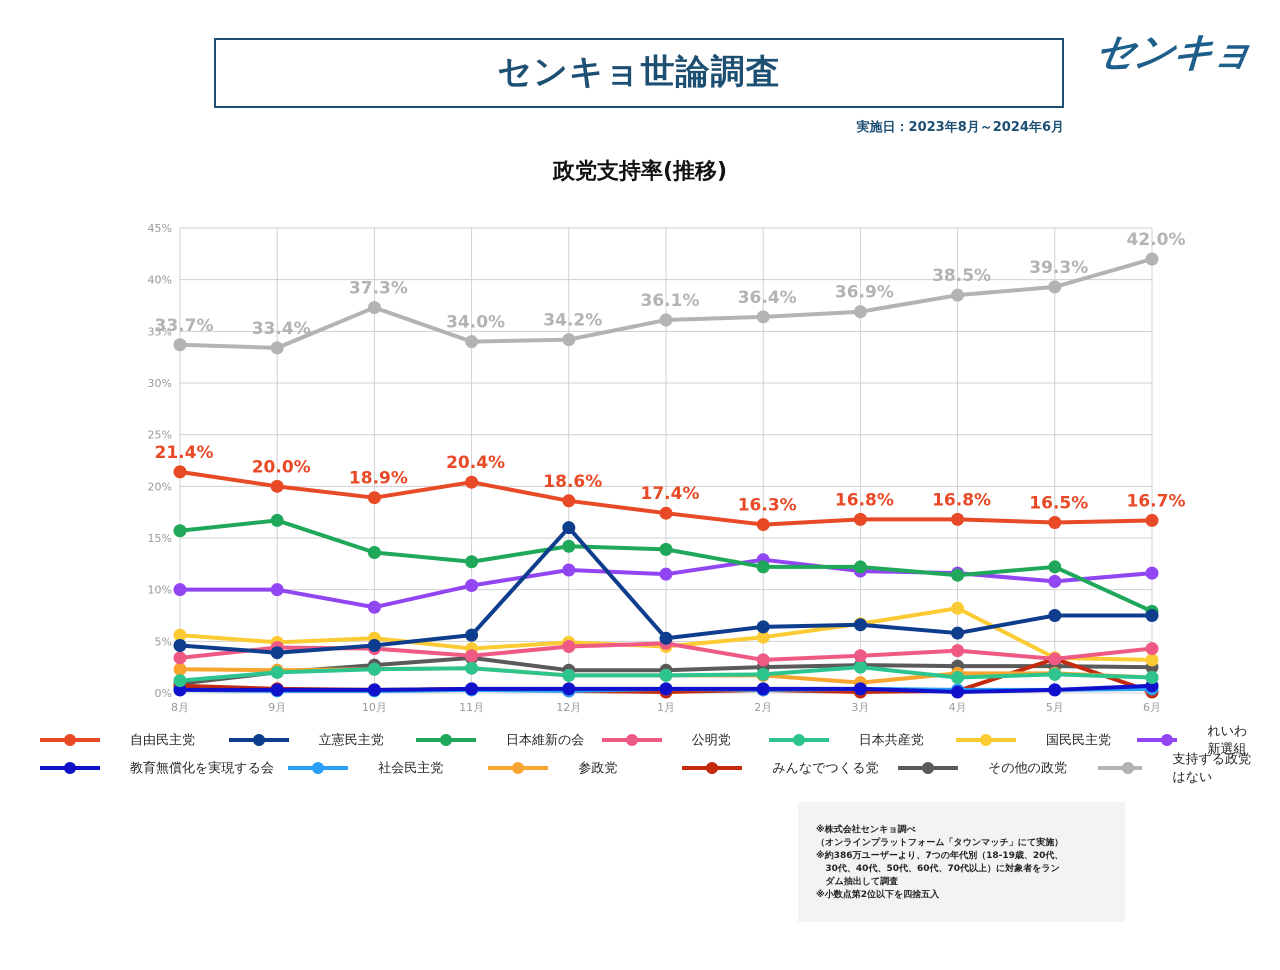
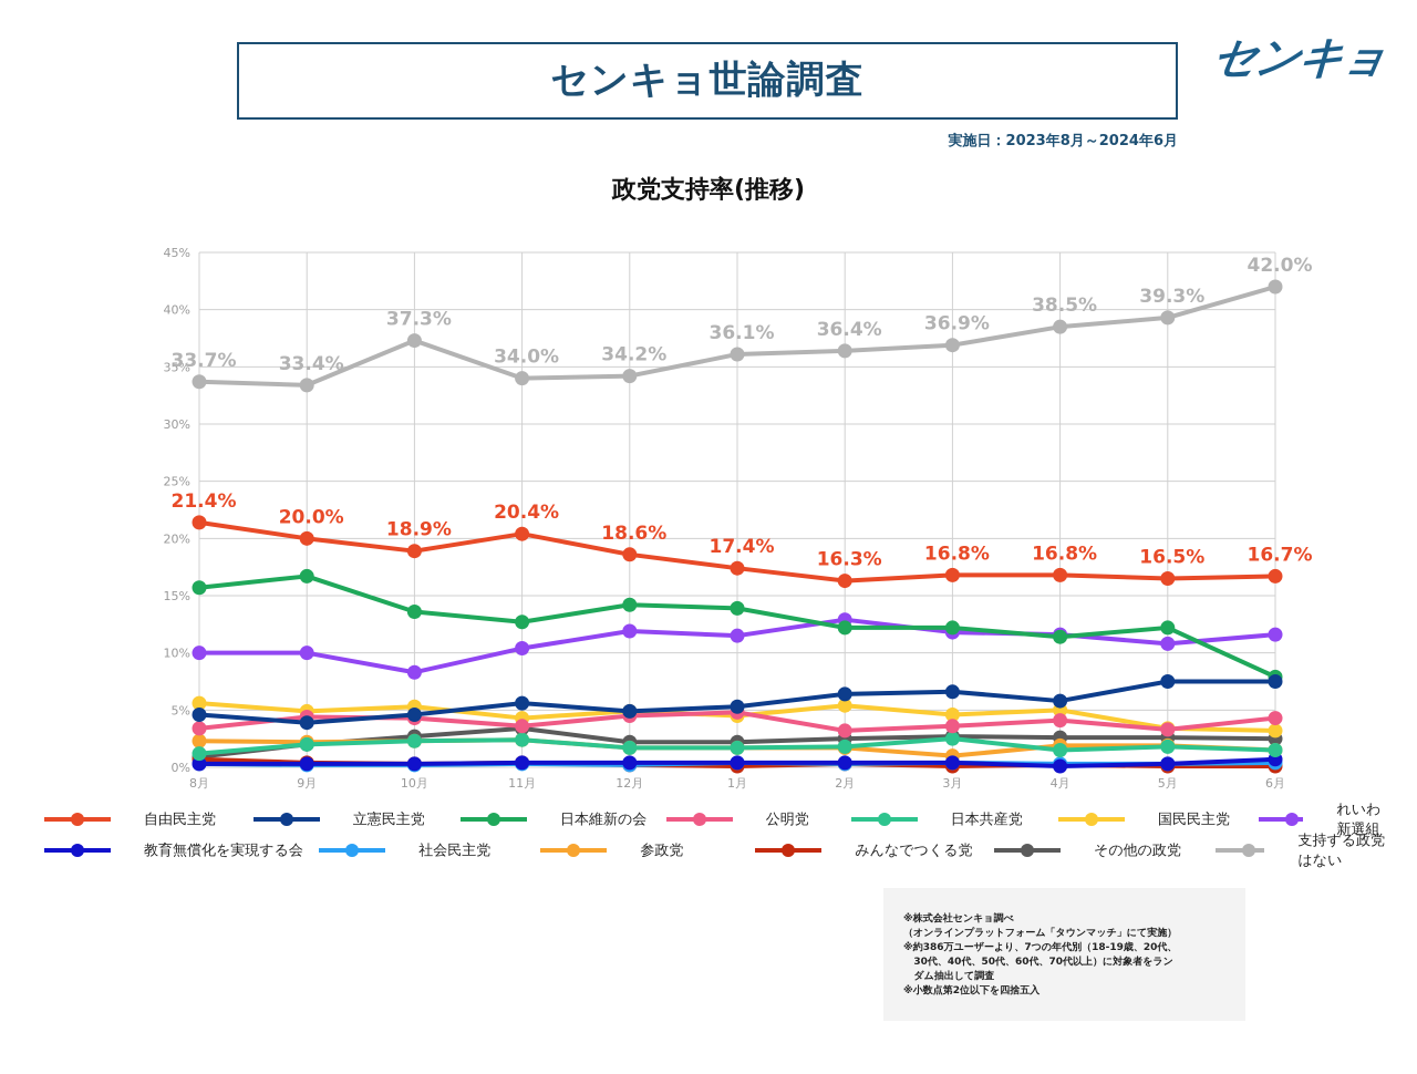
立憲民主党/12月: 16.0% -> 4.9%
国民民主党/3月: 6.7% -> 4.6%
国民民主党/4月: 8.2% -> 5.0%
みんなでつくる党/5月: 3.3% -> 0.1%
